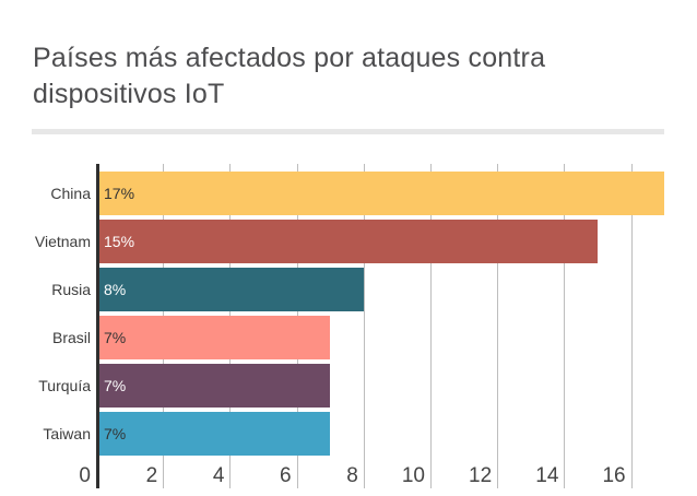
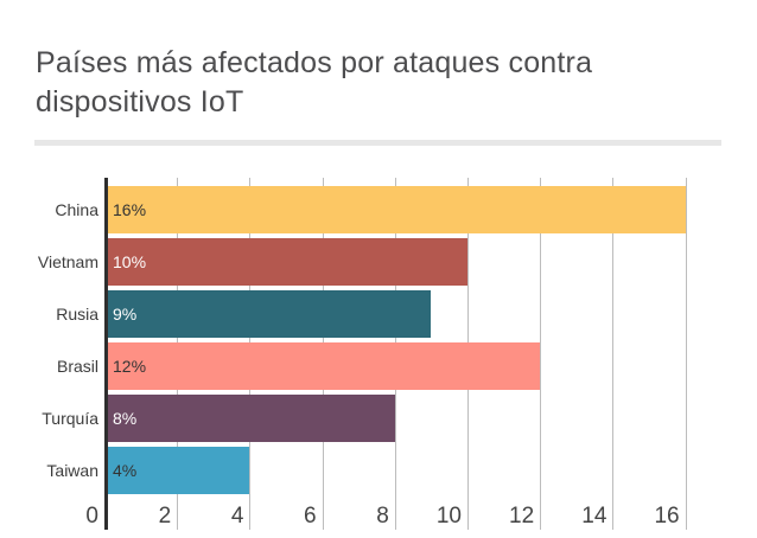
China: 17% -> 16%
Vietnam: 15% -> 10%
Rusia: 8% -> 9%
Brasil: 7% -> 12%
Turquía: 7% -> 8%
Taiwan: 7% -> 4%
